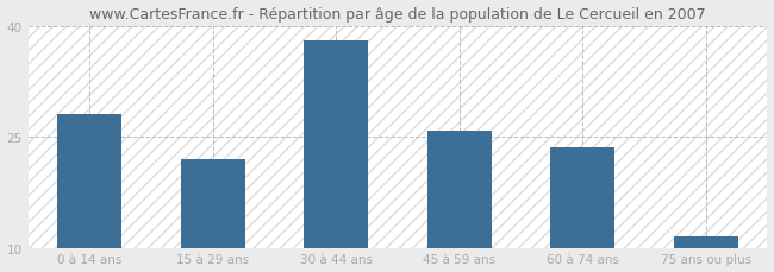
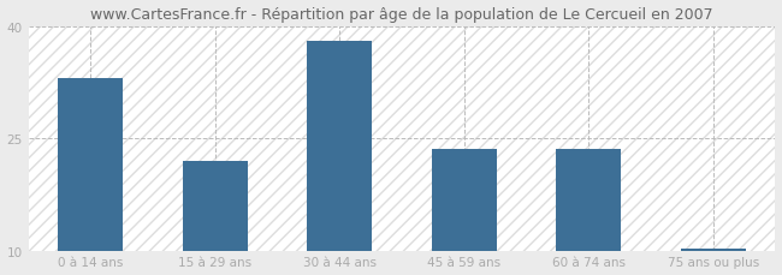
0 à 14 ans: 28.0 -> 33.0
45 à 59 ans: 25.8 -> 23.5
75 ans ou plus: 11.6 -> 10.2
